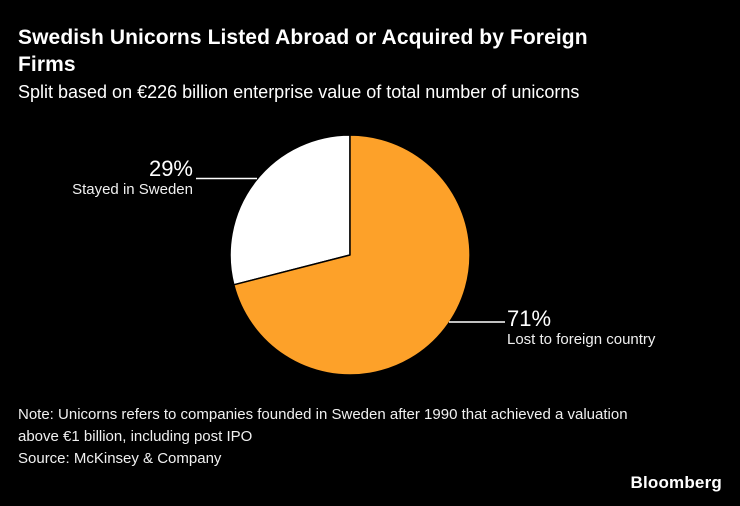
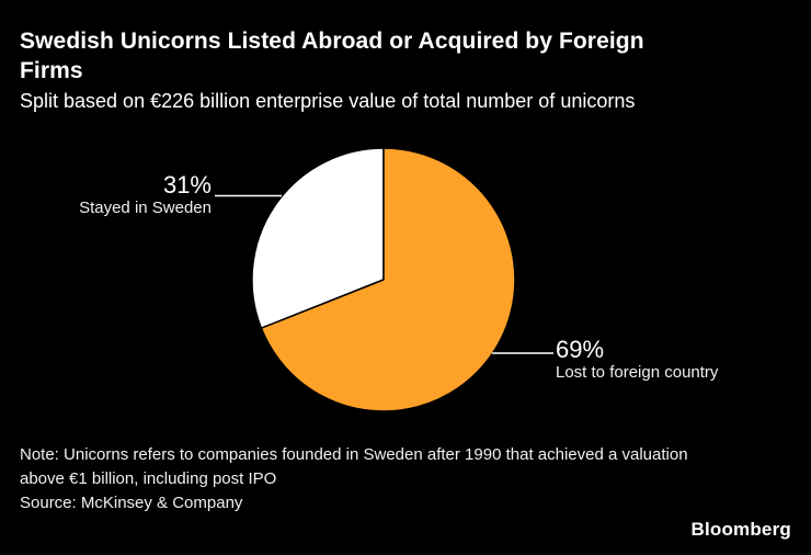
Stayed in Sweden: 29% -> 31%
Lost to foreign country: 71% -> 69%
